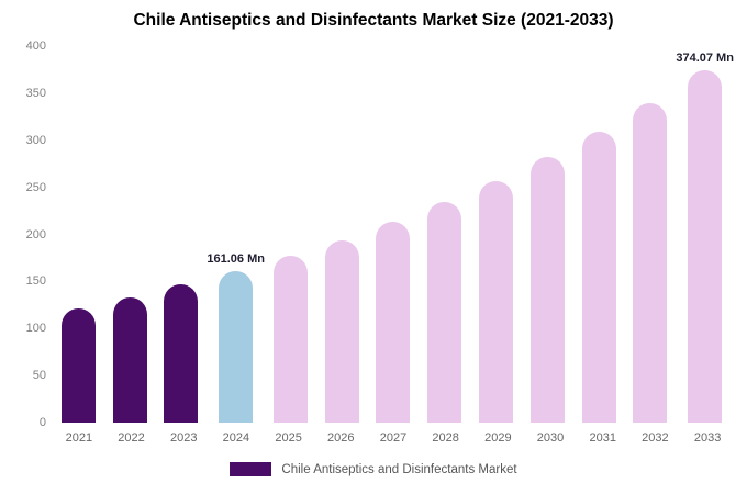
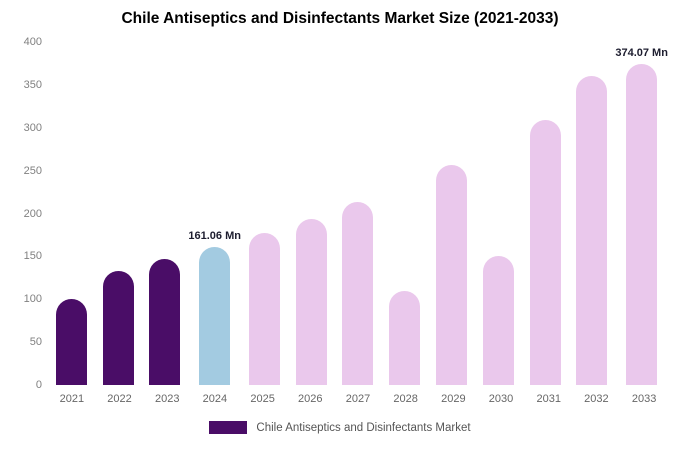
2021: 120 -> 100
2028: 230 -> 110
2030: 280 -> 150
2032: 340 -> 360
